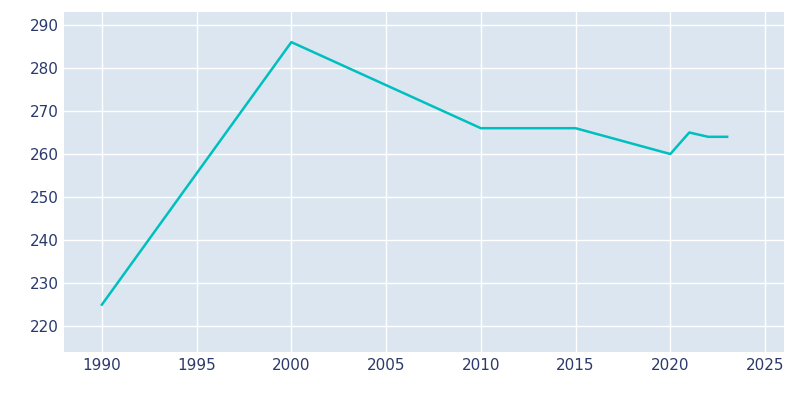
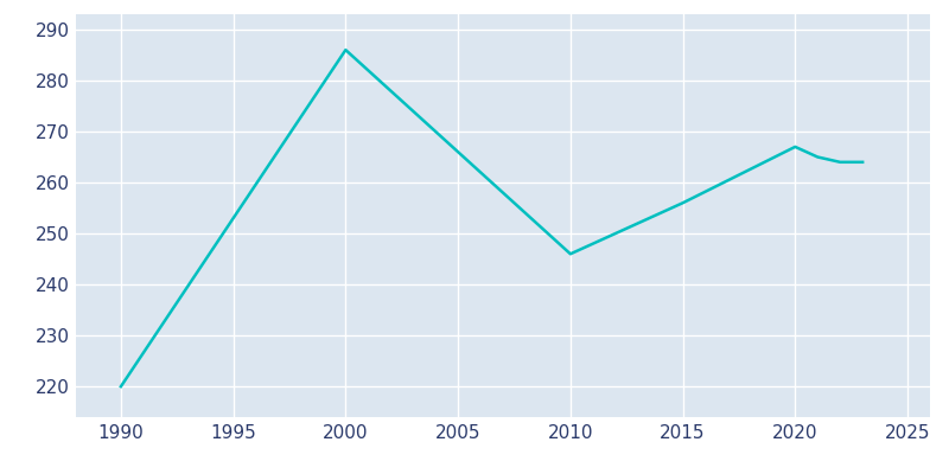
1990: 225 -> 220
2010: 266 -> 246
2015: 266 -> 256
2020: 260 -> 267
